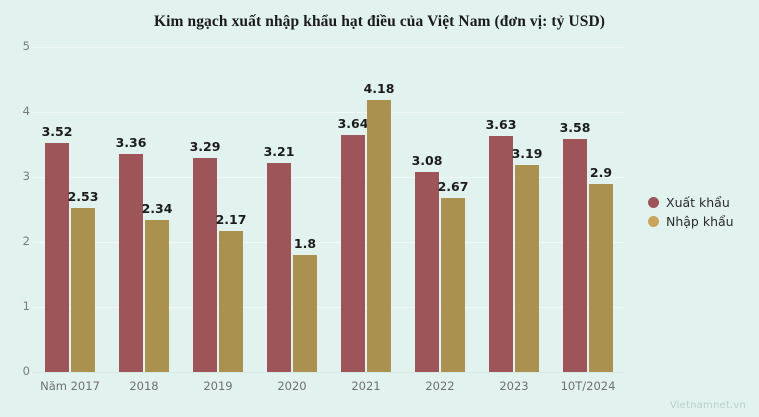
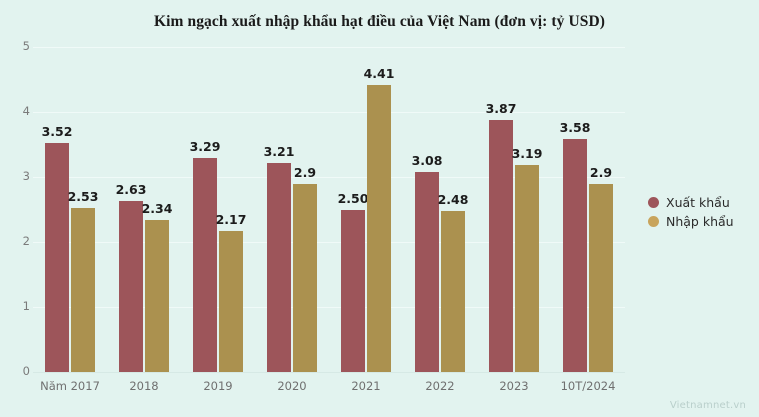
Xuất khẩu/2018: 3.36 -> 2.63
Nhập khẩu/2020: 1.8 -> 2.9
Xuất khẩu/2021: 3.64 -> 2.50
Nhập khẩu/2021: 4.18 -> 4.41
Nhập khẩu/2022: 2.67 -> 2.48
Xuất khẩu/2023: 3.63 -> 3.87
